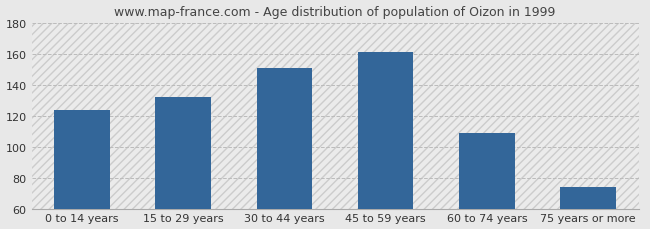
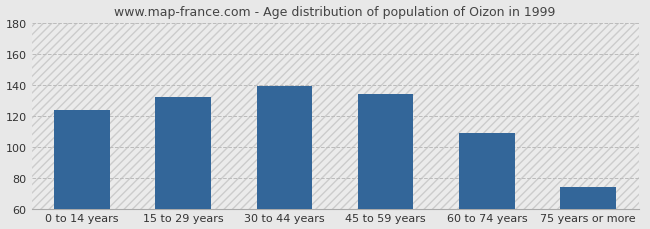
30 to 44 years: 151 -> 139
45 to 59 years: 161 -> 134
